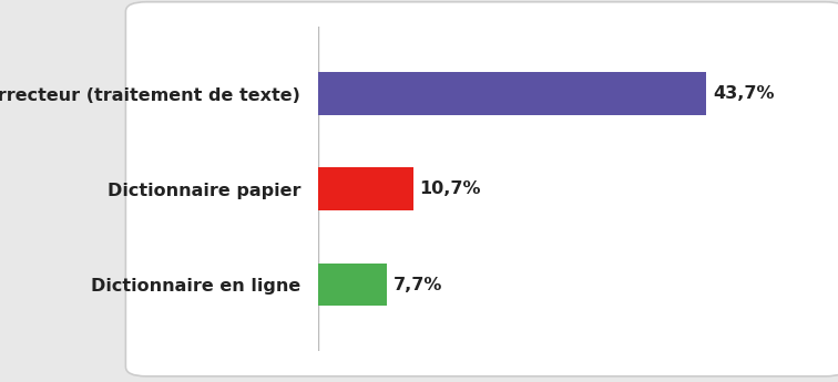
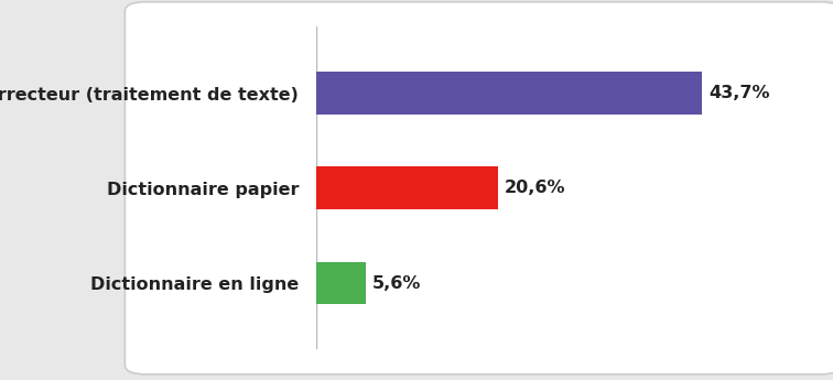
Dictionnaire papier: 10,7% -> 20,6%
Dictionnaire en ligne: 7,7% -> 5,6%
